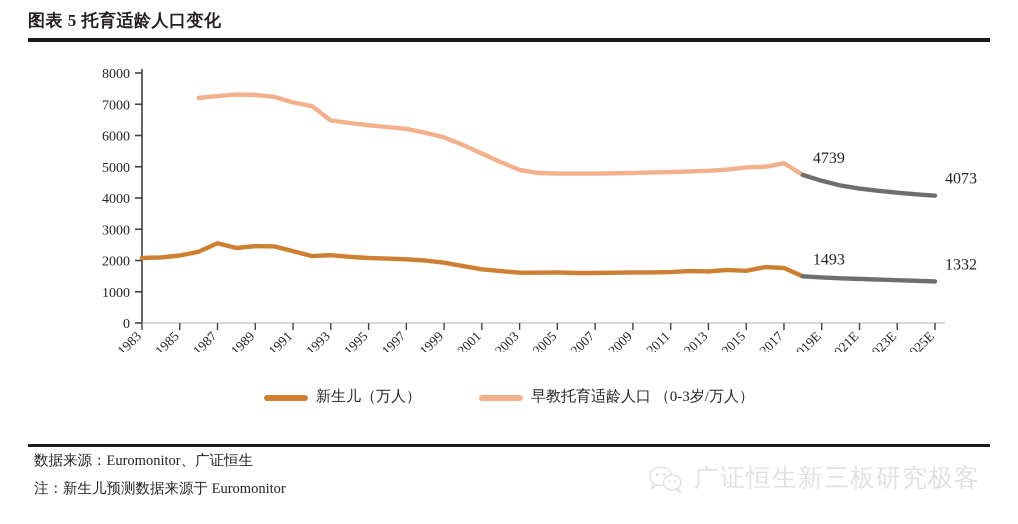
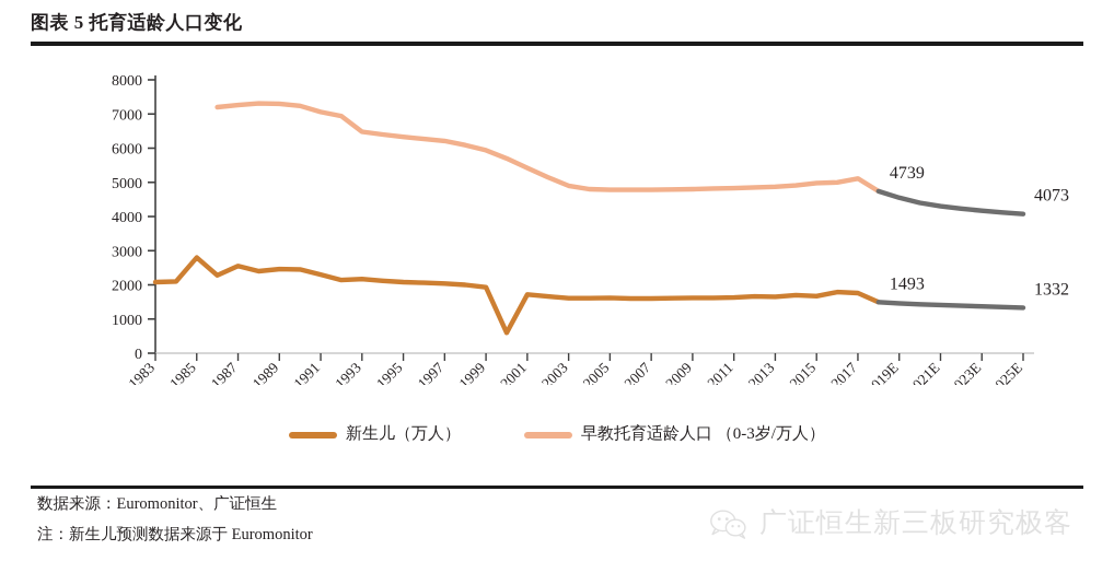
新生儿（万人）/1985: 2200 -> 2800
新生儿（万人）/2000: 1800 -> 600
